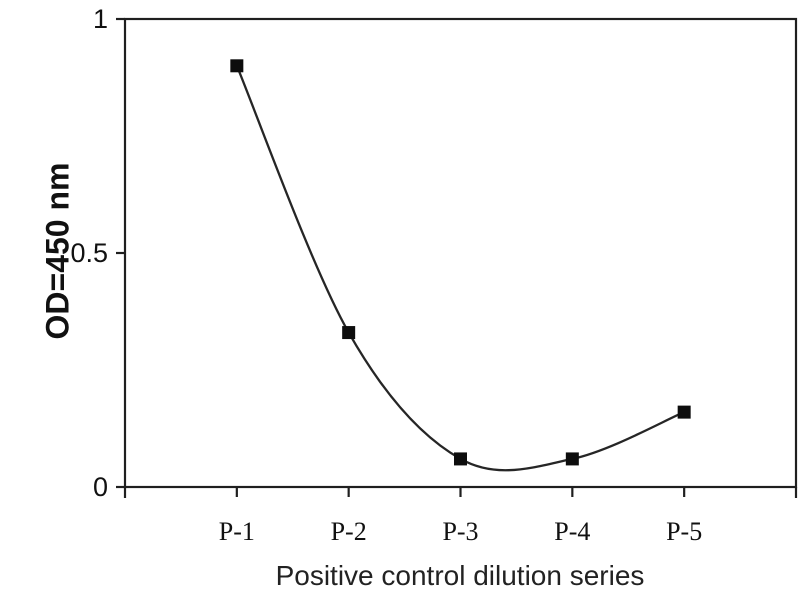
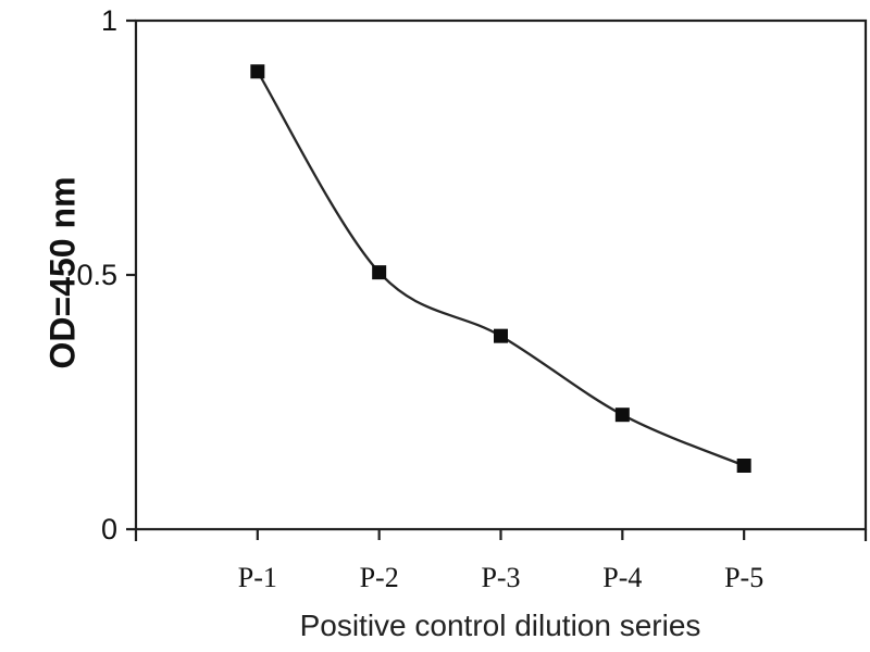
P-2: 0.33 -> 0.51
P-3: 0.06 -> 0.38
P-4: 0.06 -> 0.23
P-5: 0.16 -> 0.12
